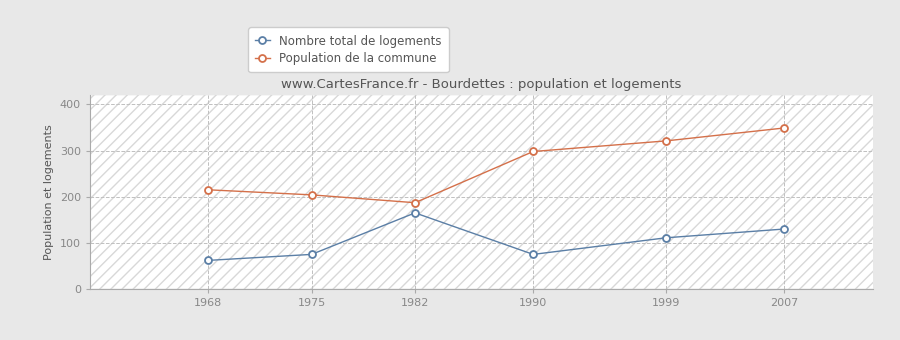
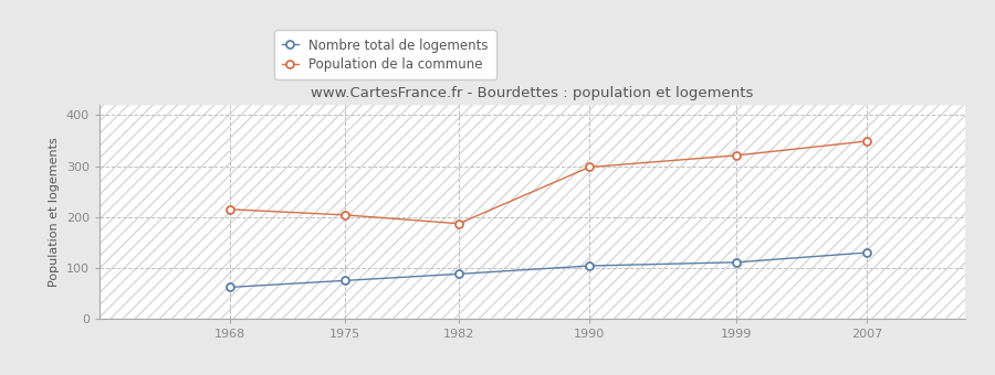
Nombre total de logements/1982: 165 -> 88
Nombre total de logements/1990: 75 -> 104
